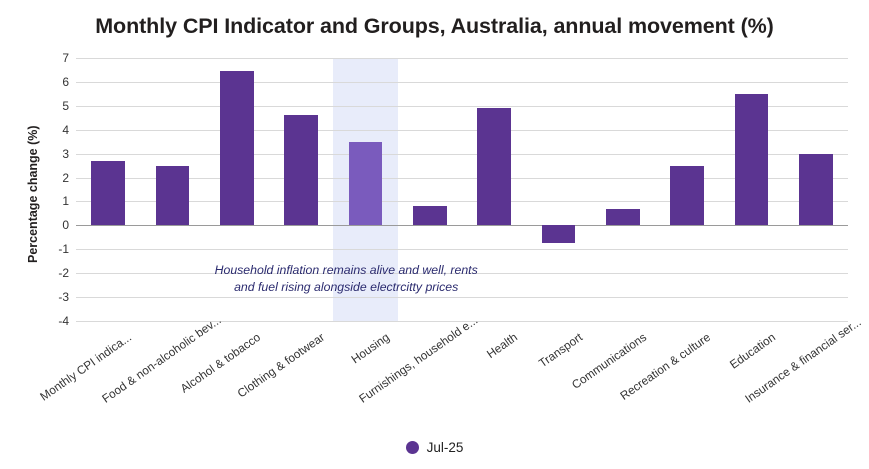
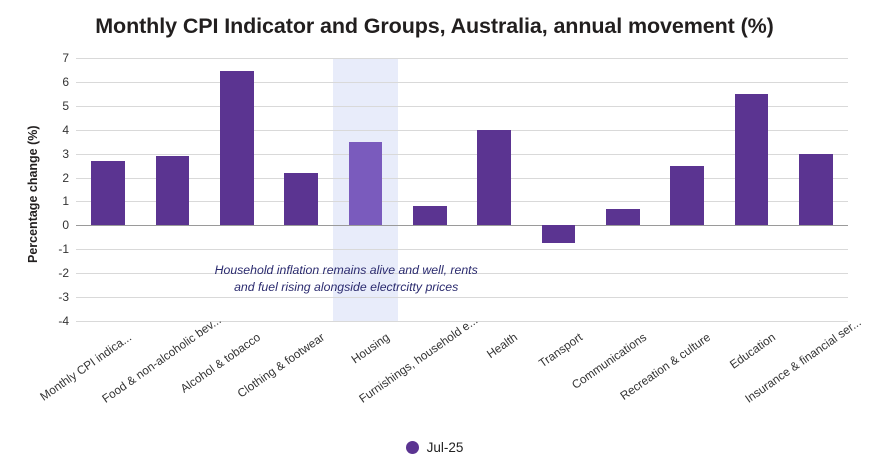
Food & non-alcoholic bev...: 2.5 -> 2.9
Clothing & footwear: 4.6 -> 2.2
Health: 4.9 -> 4.0
